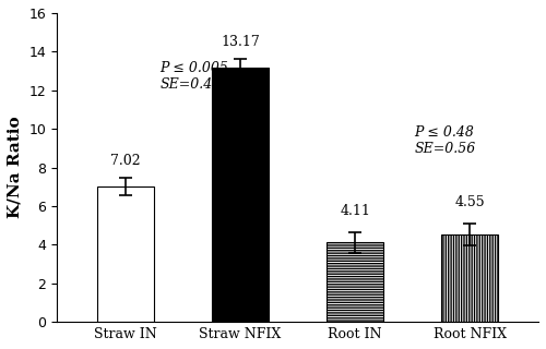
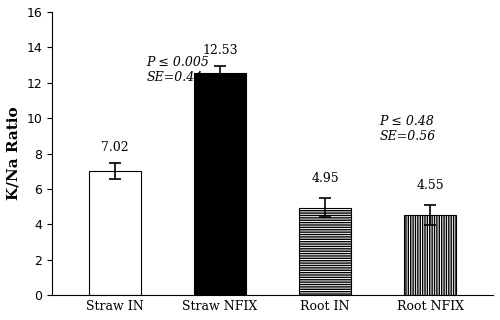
Straw NFIX: 13.17 -> 12.53
Root IN: 4.11 -> 4.95
